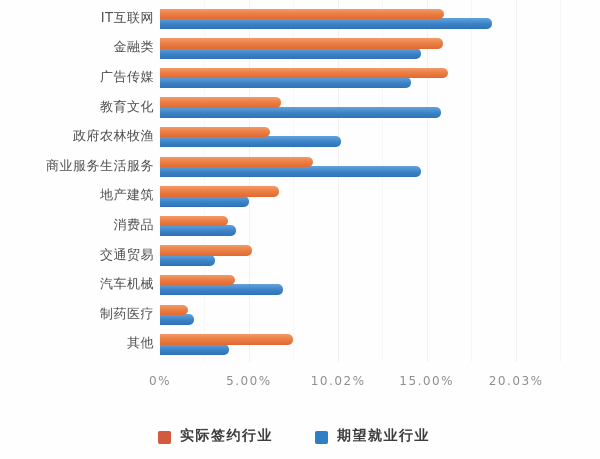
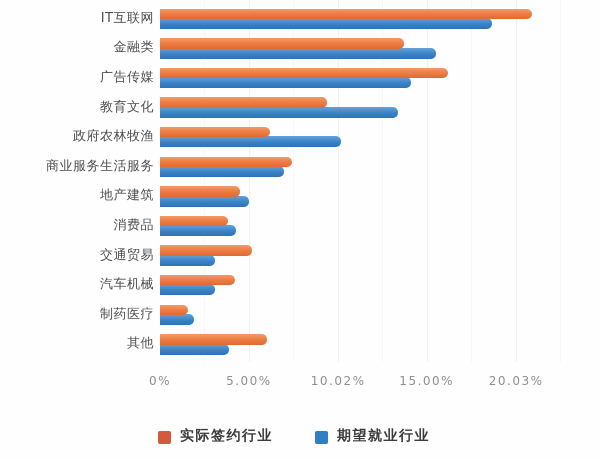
实际签约行业/IT互联网: 16.0% -> 20.9%
实际签约行业/金融类: 15.9% -> 13.7%
期望就业行业/金融类: 14.7% -> 15.5%
实际签约行业/教育文化: 6.8% -> 9.4%
期望就业行业/教育文化: 15.8% -> 13.4%
实际签约行业/商业服务生活服务: 8.6% -> 7.4%
期望就业行业/商业服务生活服务: 14.7% -> 7.0%
实际签约行业/地产建筑: 6.7% -> 4.5%
期望就业行业/汽车机械: 6.9% -> 3.1%
实际签约行业/其他: 7.5% -> 6.0%
